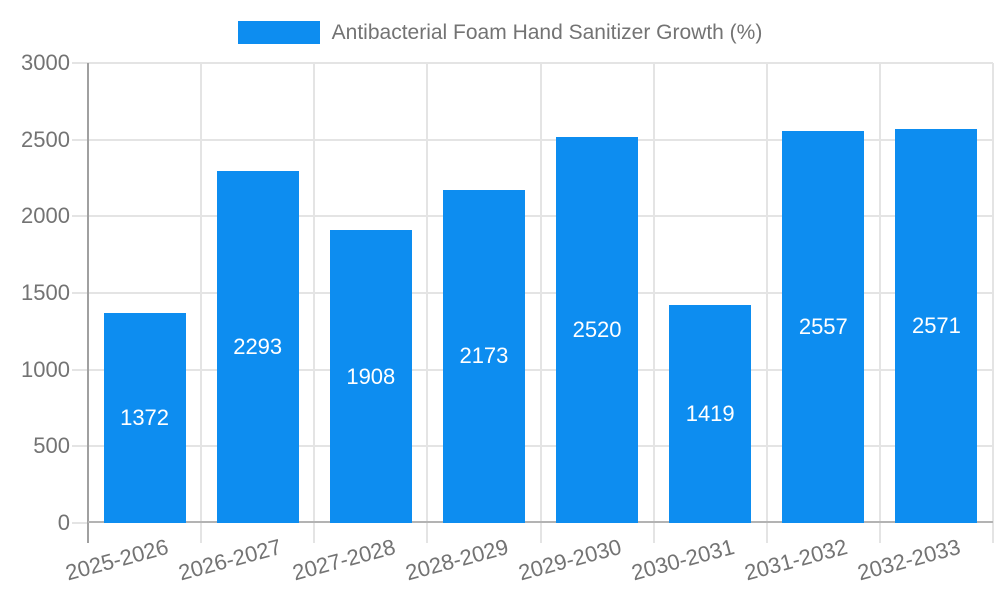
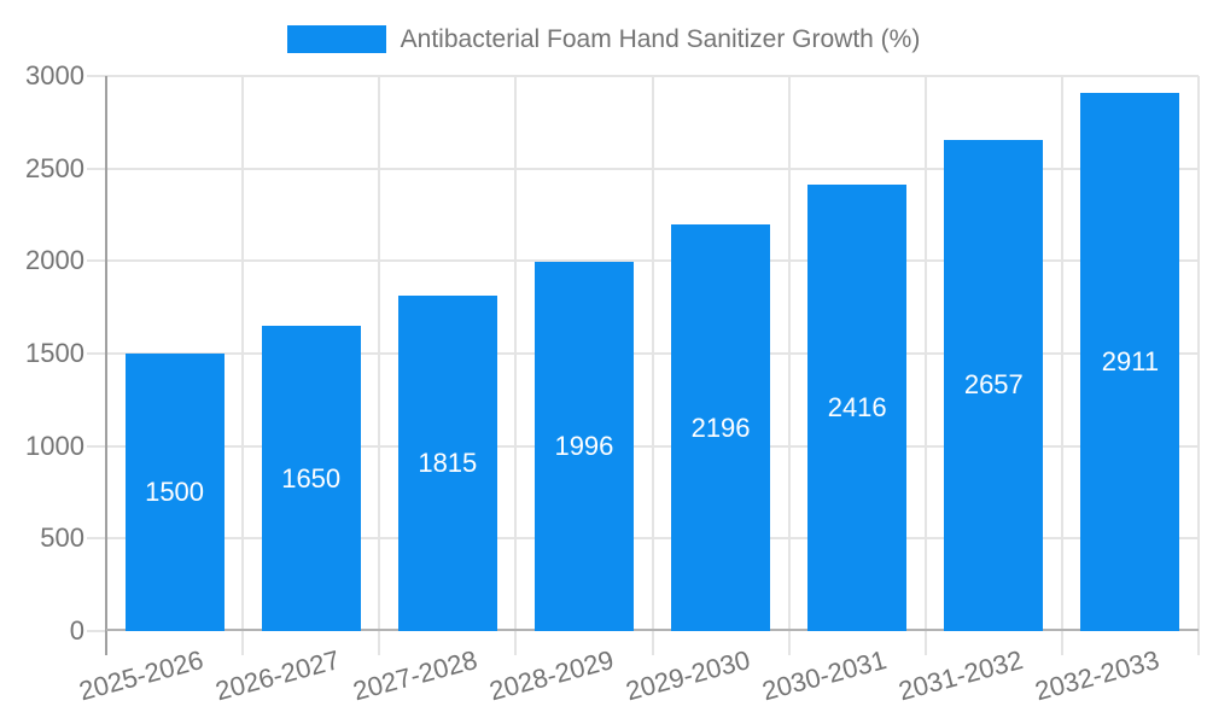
2025-2026: 1372 -> 1500
2026-2027: 2293 -> 1650
2027-2028: 1908 -> 1815
2028-2029: 2173 -> 1996
2029-2030: 2520 -> 2196
2030-2031: 1419 -> 2416
2031-2032: 2557 -> 2657
2032-2033: 2571 -> 2911
